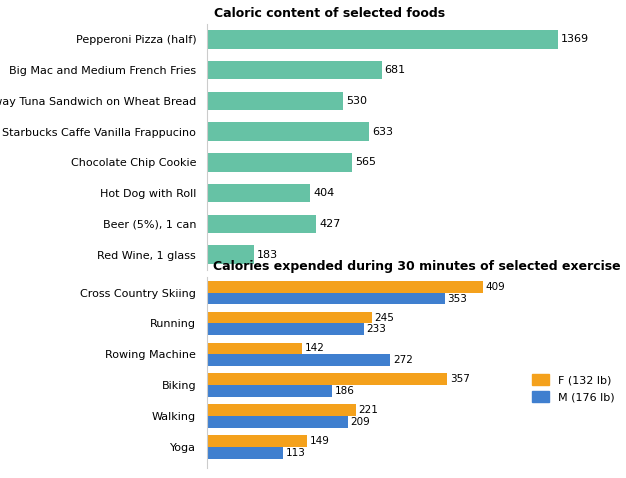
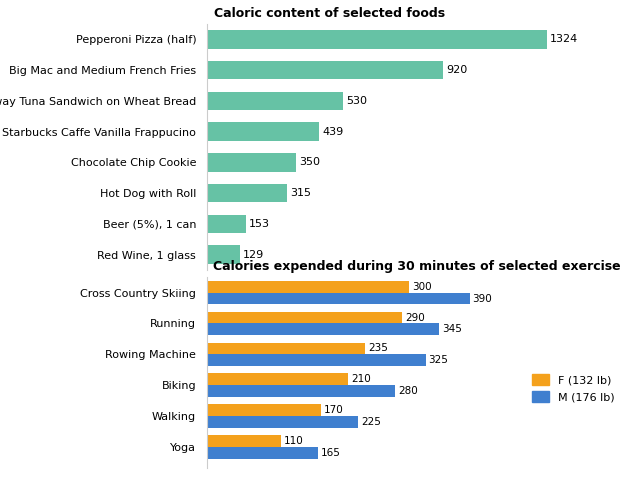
Caloric content of selected foods/Pepperoni Pizza (half): 1369 -> 1324
Caloric content of selected foods/Big Mac and Medium French Fries: 681 -> 920
Caloric content of selected foods/Starbucks Caffe Vanilla Frappucino: 633 -> 439
Caloric content of selected foods/Chocolate Chip Cookie: 565 -> 350
Caloric content of selected foods/Hot Dog with Roll: 404 -> 315
Caloric content of selected foods/Beer (5%), 1 can: 427 -> 153
Caloric content of selected foods/Red Wine, 1 glass: 183 -> 129
Calories expended during 30 minutes of selected exercise/F (132 lb)/Cross Country Skiing: 409 -> 300
Calories expended during 30 minutes of selected exercise/M (176 lb)/Cross Country Skiing: 353 -> 390
Calories expended during 30 minutes of selected exercise/F (132 lb)/Running: 245 -> 290
Calories expended during 30 minutes of selected exercise/M (176 lb)/Running: 233 -> 345
Calories expended during 30 minutes of selected exercise/F (132 lb)/Rowing Machine: 142 -> 235
Calories expended during 30 minutes of selected exercise/M (176 lb)/Rowing Machine: 272 -> 325
Calories expended during 30 minutes of selected exercise/F (132 lb)/Biking: 357 -> 210
Calories expended during 30 minutes of selected exercise/M (176 lb)/Biking: 186 -> 280
Calories expended during 30 minutes of selected exercise/F (132 lb)/Walking: 221 -> 170
Calories expended during 30 minutes of selected exercise/M (176 lb)/Walking: 209 -> 225
Calories expended during 30 minutes of selected exercise/F (132 lb)/Yoga: 149 -> 110
Calories expended during 30 minutes of selected exercise/M (176 lb)/Yoga: 113 -> 165
